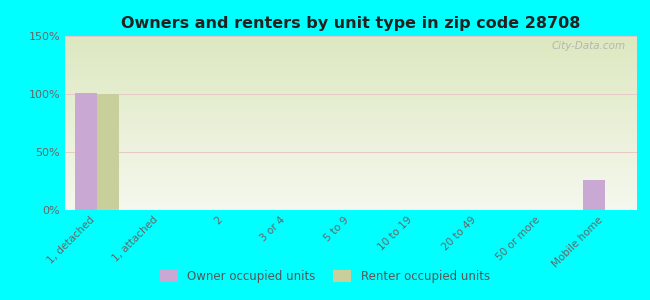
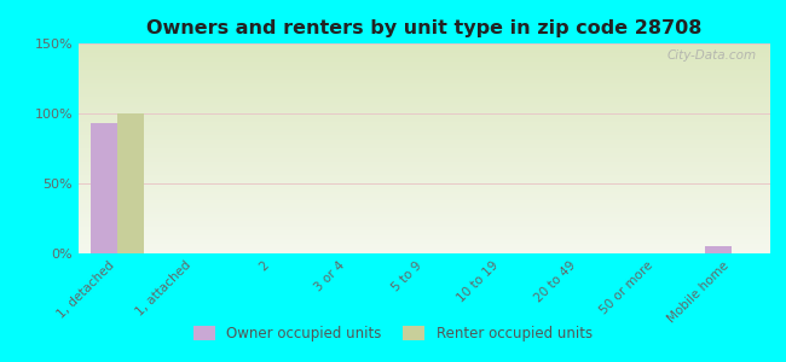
Owner occupied units/1, detached: 101% -> 93%
Owner occupied units/Mobile home: 26% -> 5%
